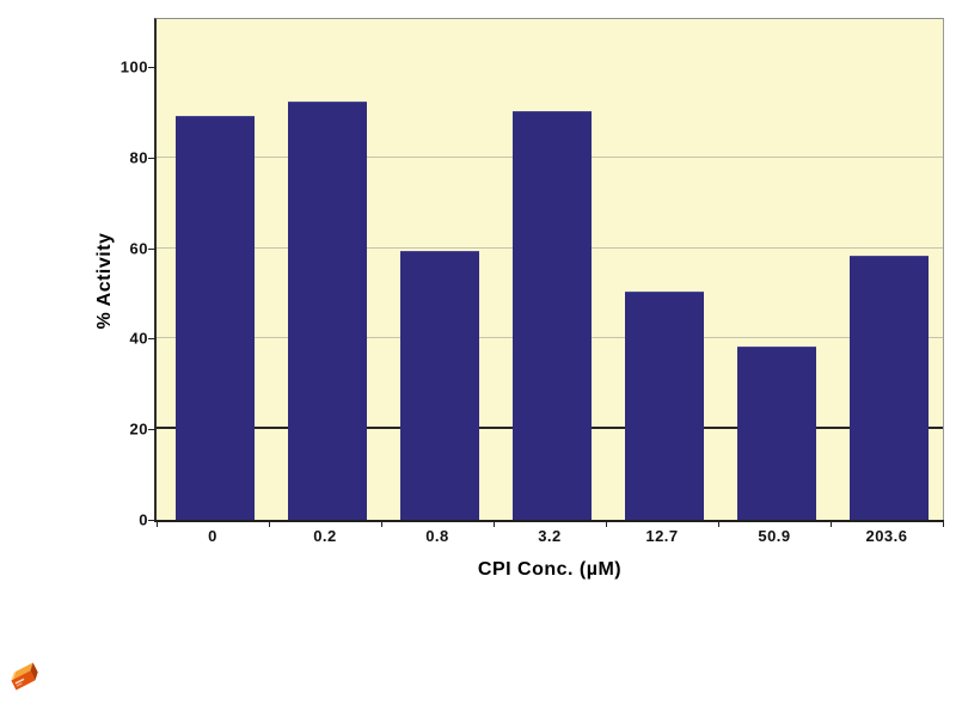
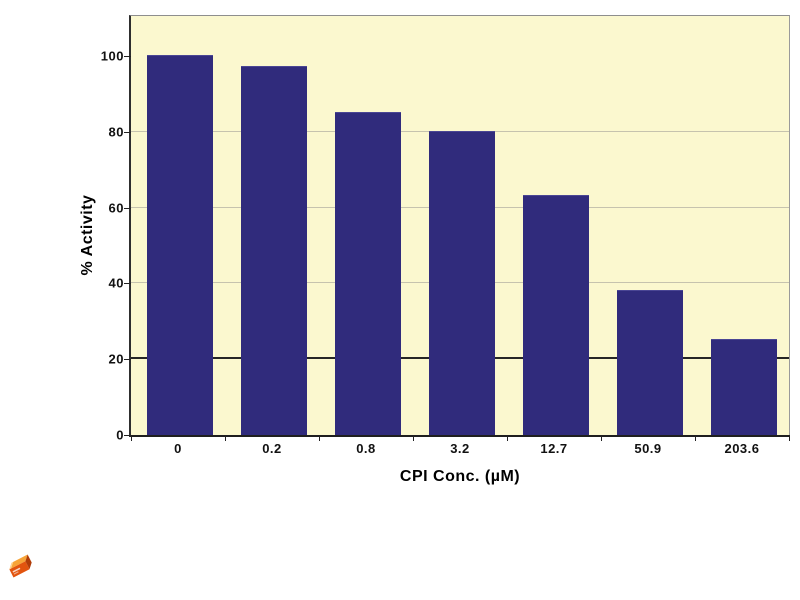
0: 89 -> 100
0.2: 92 -> 97
0.8: 59 -> 85
3.2: 90 -> 80
12.7: 50 -> 63
203.6: 58 -> 25
